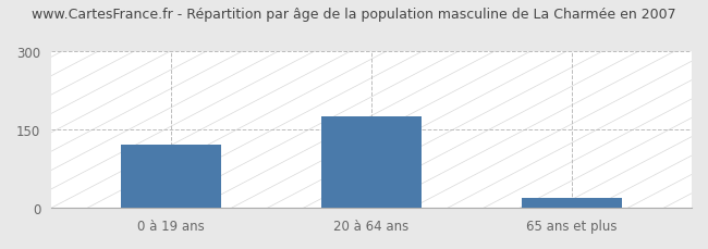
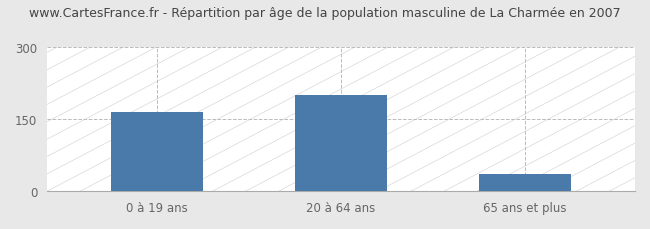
0 à 19 ans: 120 -> 165
20 à 64 ans: 175 -> 200
65 ans et plus: 20 -> 35
